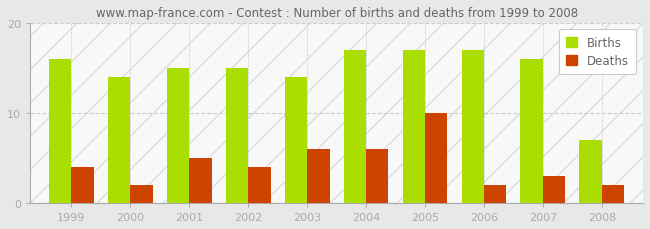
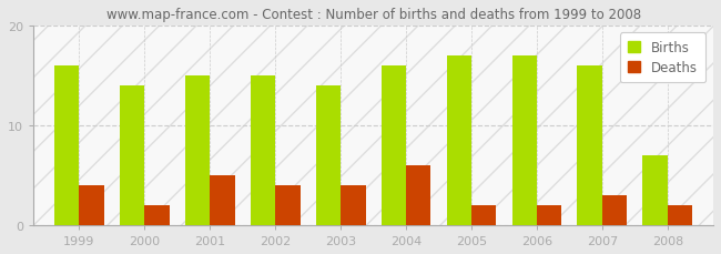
Deaths/2003: 6 -> 4
Births/2004: 17 -> 16
Deaths/2005: 10 -> 2
